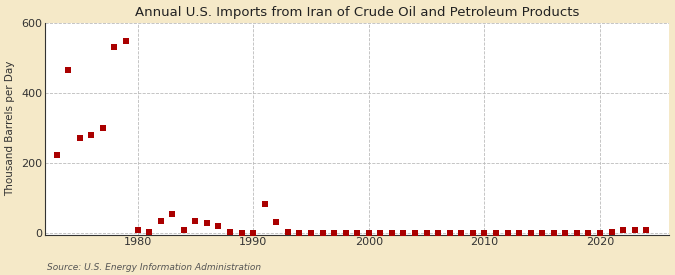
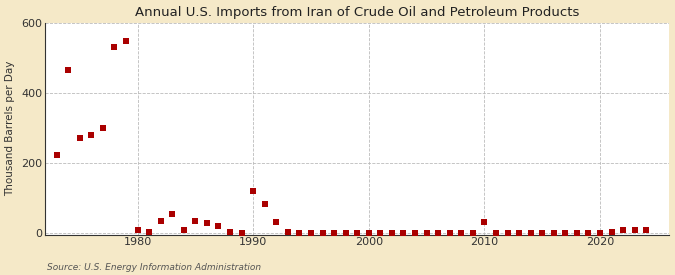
1990: 1 -> 120
2010: 1 -> 30
